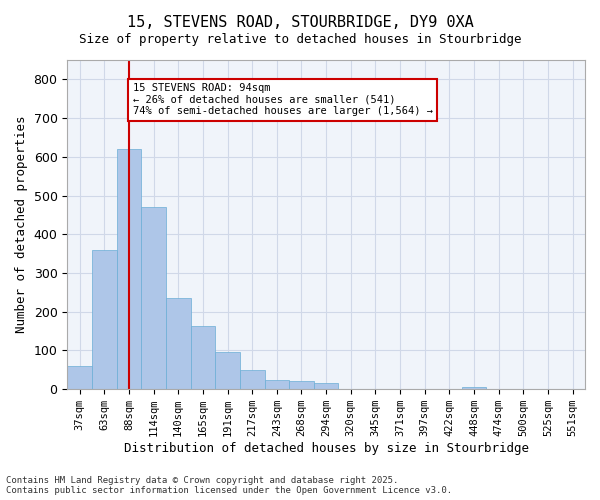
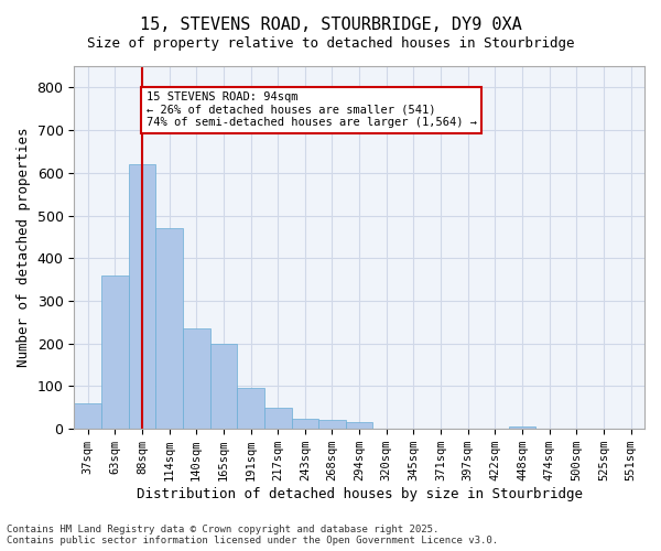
165sqm: 162 -> 200
